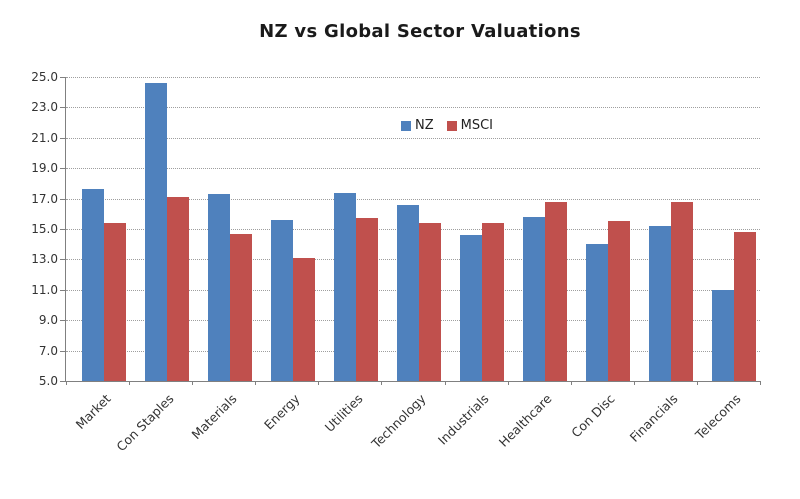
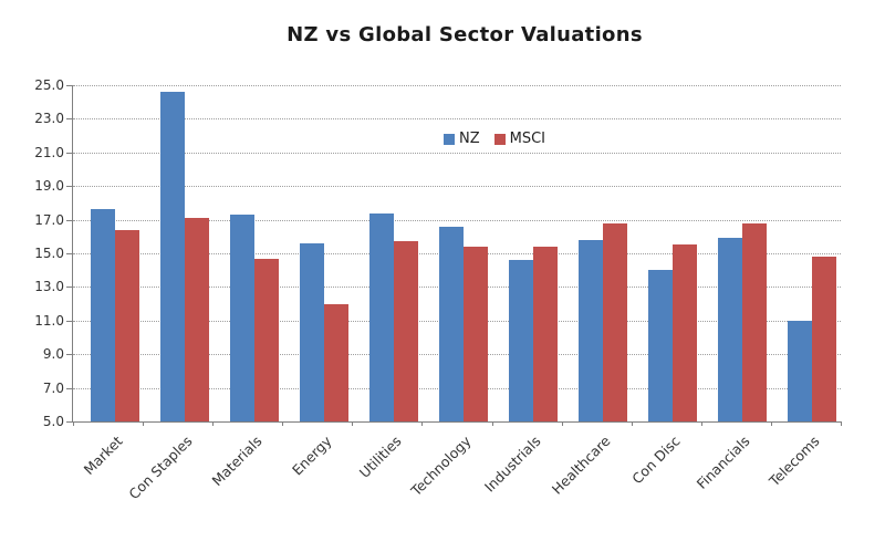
MSCI/Market: 15.4 -> 16.4
MSCI/Energy: 13.1 -> 12.0
NZ/Financials: 15.2 -> 15.9
